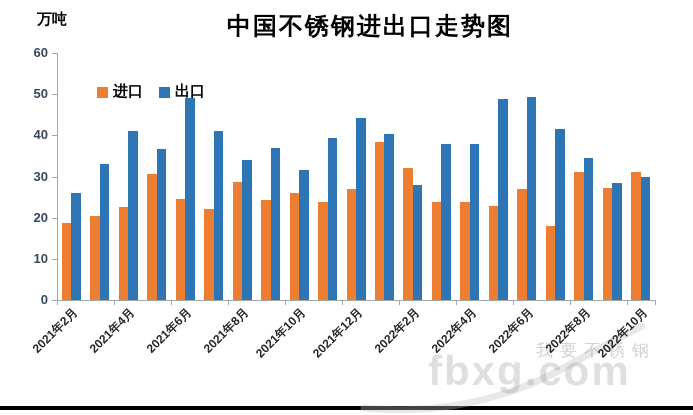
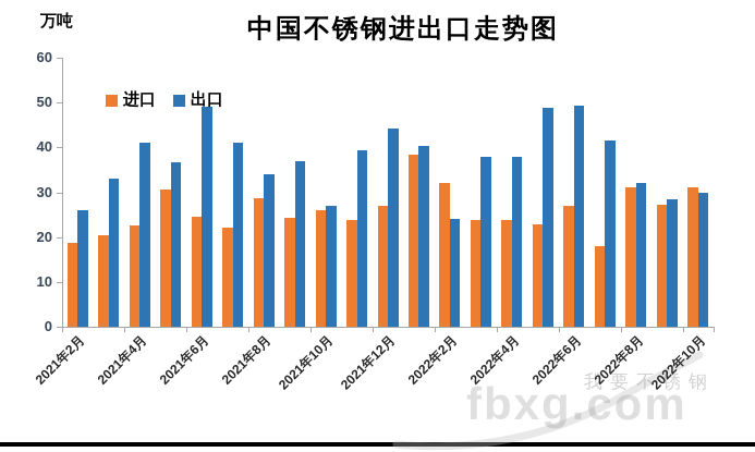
出口/2021年10月: 32 -> 27
出口/2022年2月: 28 -> 24
出口/2022年8月: 35 -> 32
